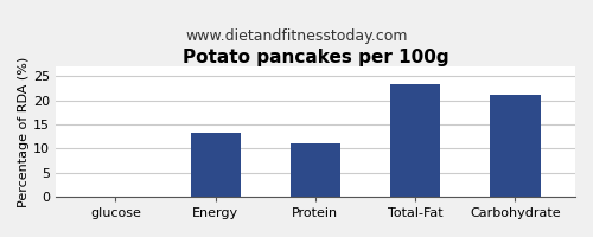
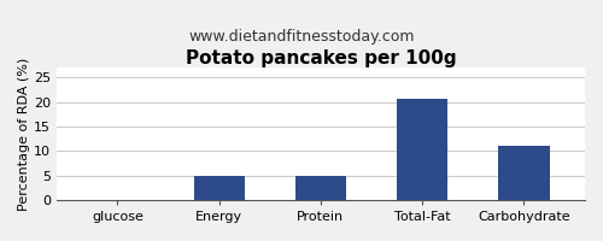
Energy: 13.3 -> 5.0
Protein: 11.0 -> 5.0
Total-Fat: 23.3 -> 20.5
Carbohydrate: 21.0 -> 11.0
